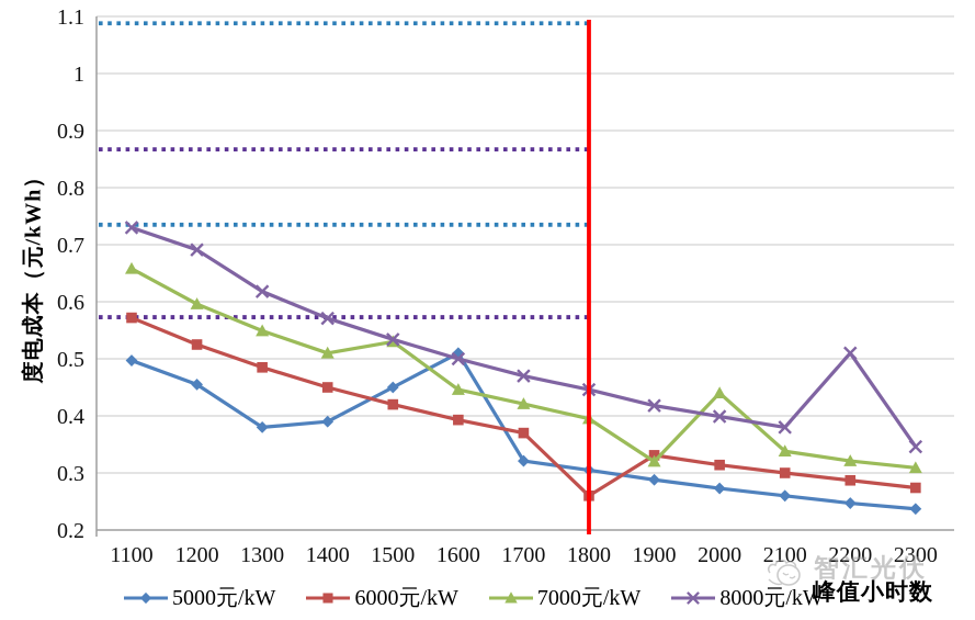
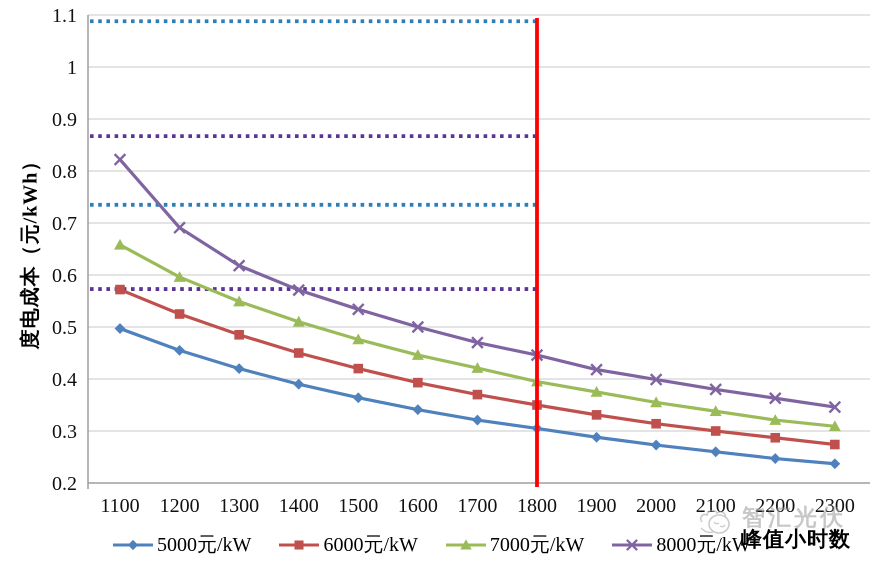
8000元/kW/1100: 0.73 -> 0.82
5000元/kW/1300: 0.38 -> 0.42
5000元/kW/1500: 0.45 -> 0.36
7000元/kW/1500: 0.53 -> 0.48
5000元/kW/1600: 0.51 -> 0.34
6000元/kW/1800: 0.26 -> 0.35
7000元/kW/1900: 0.32 -> 0.38
7000元/kW/2000: 0.44 -> 0.35
8000元/kW/2200: 0.51 -> 0.36
